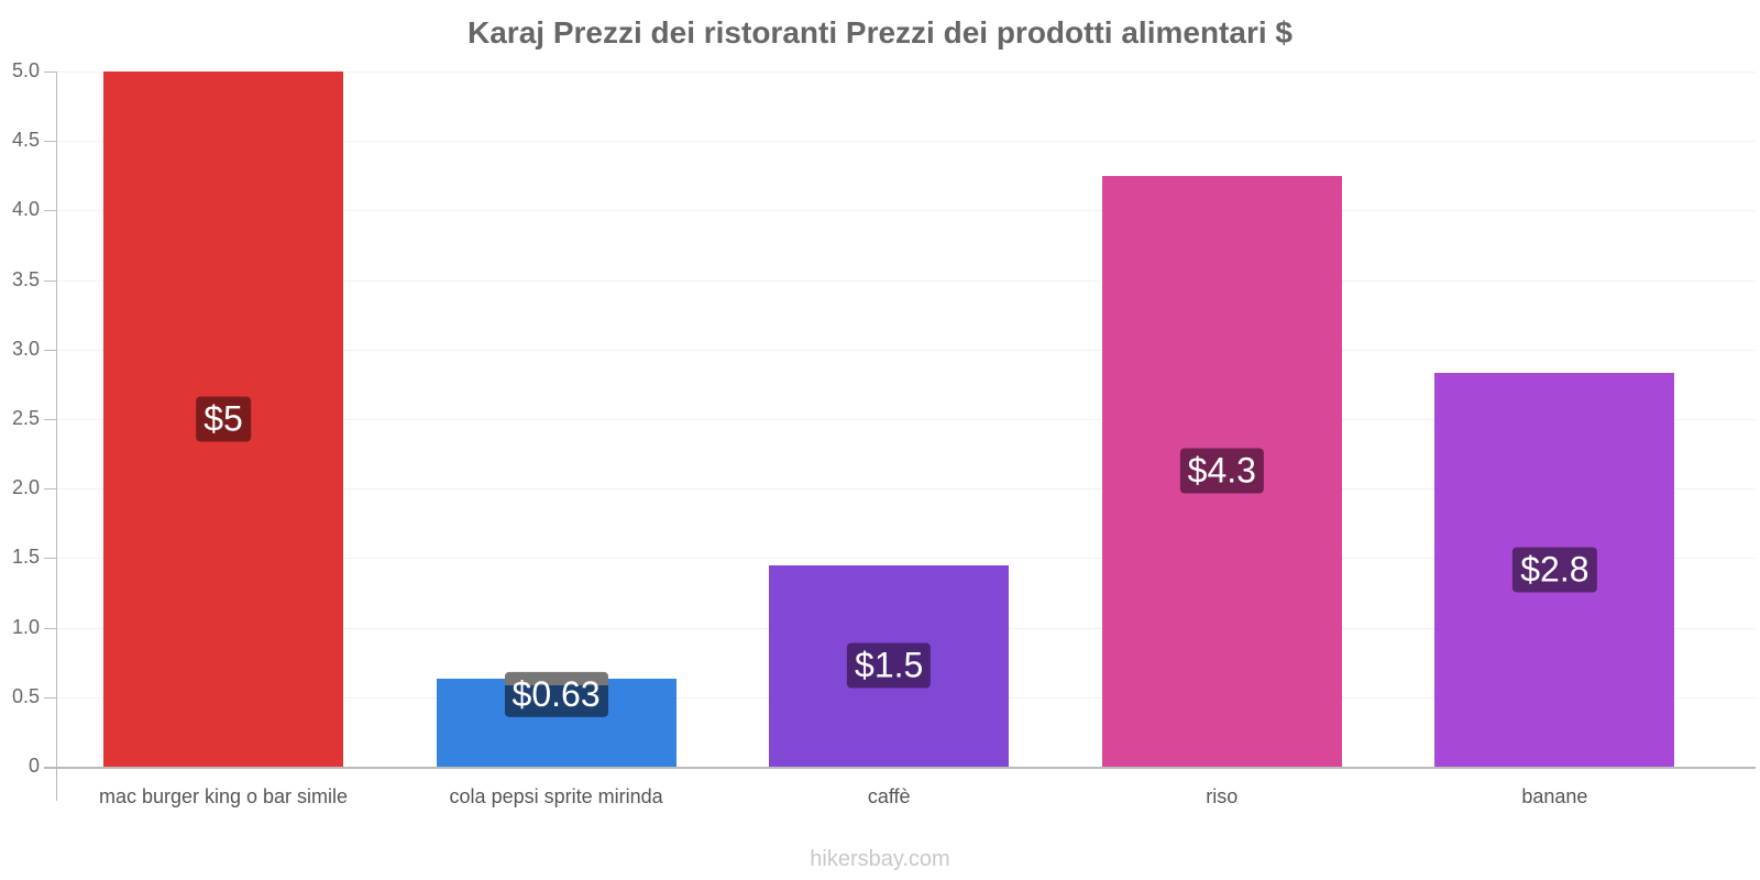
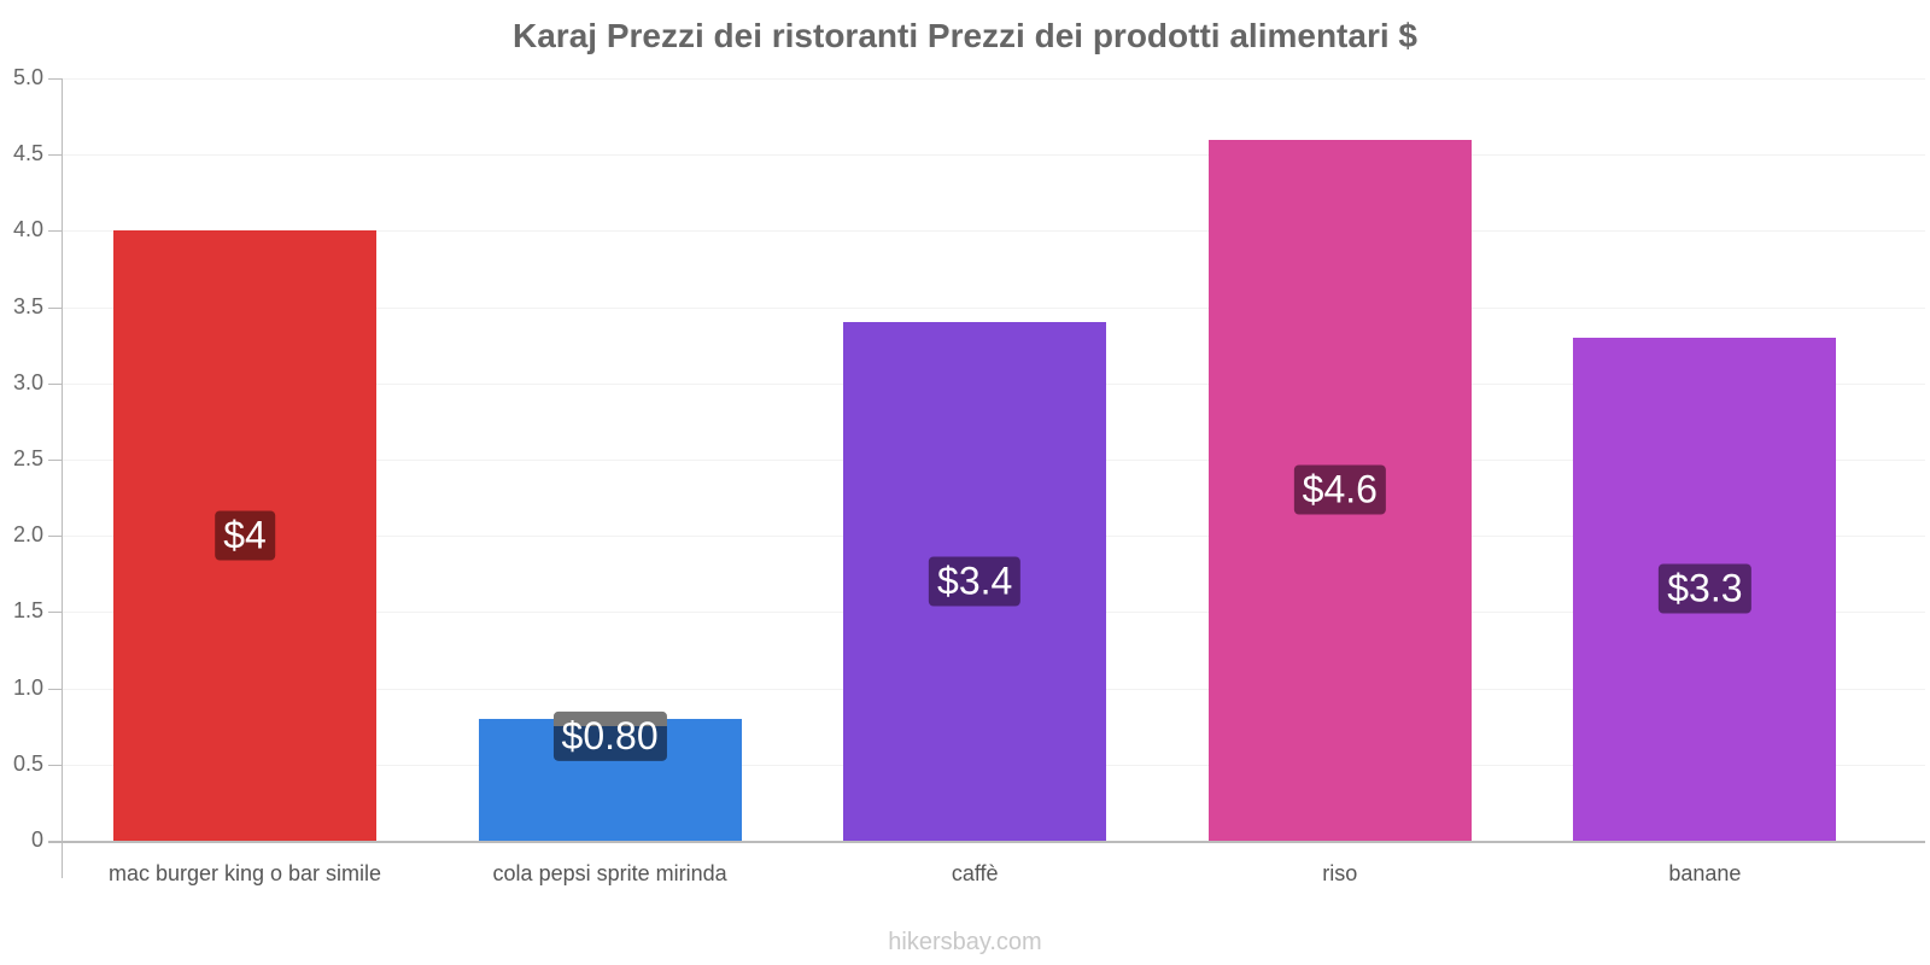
mac burger king o bar simile: $5 -> $4
cola pepsi sprite mirinda: $0.63 -> $0.80
caffè: $1.5 -> $3.4
riso: $4.3 -> $4.6
banane: $2.8 -> $3.3
